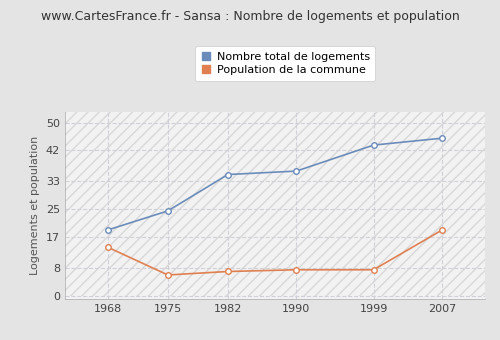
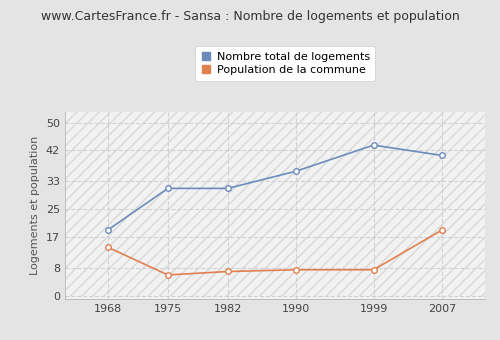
Nombre total de logements/1975: 24.5 -> 31.0
Nombre total de logements/1982: 35.0 -> 31.0
Nombre total de logements/2007: 45.5 -> 40.5
